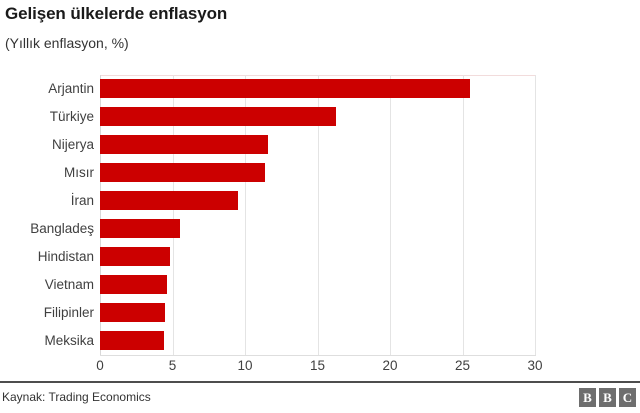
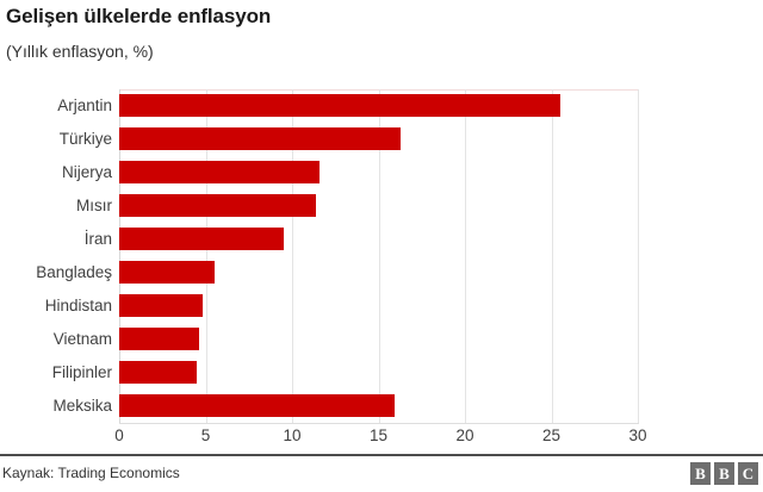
Meksika: 4.4 -> 15.9
